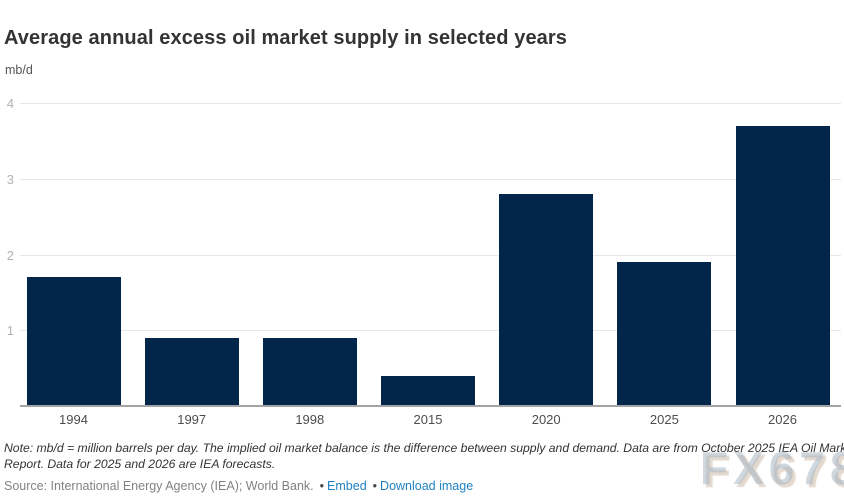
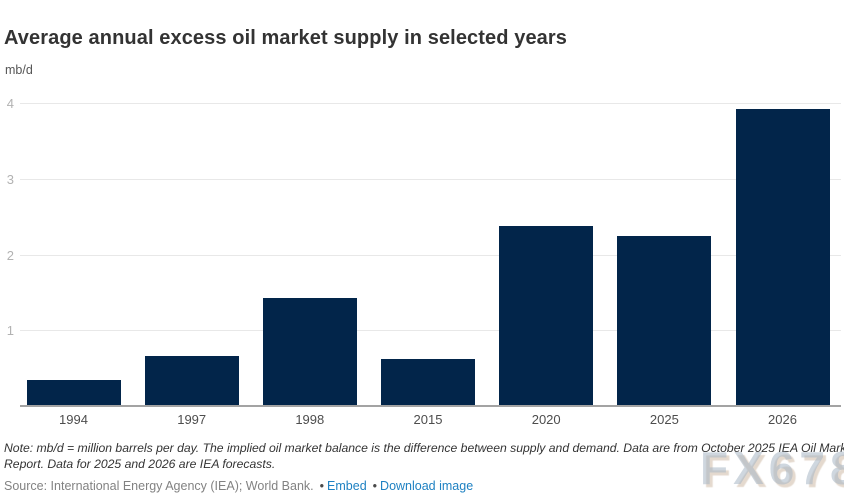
1994: 1.7 -> 0.3
1997: 0.9 -> 0.7
1998: 0.9 -> 1.4
2015: 0.4 -> 0.6
2020: 2.8 -> 2.4
2025: 1.9 -> 2.2
2026: 3.7 -> 3.9
